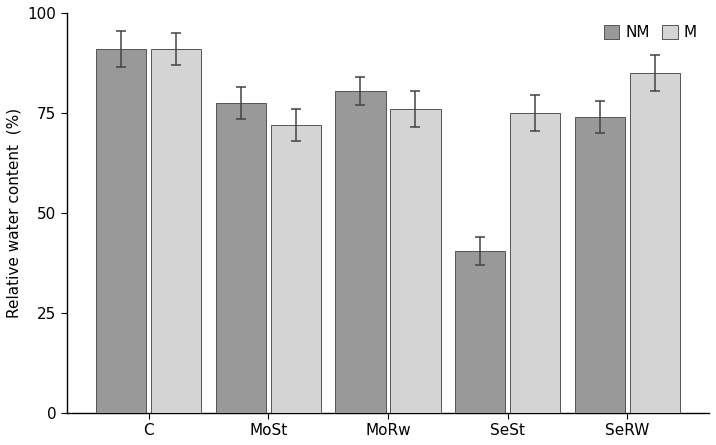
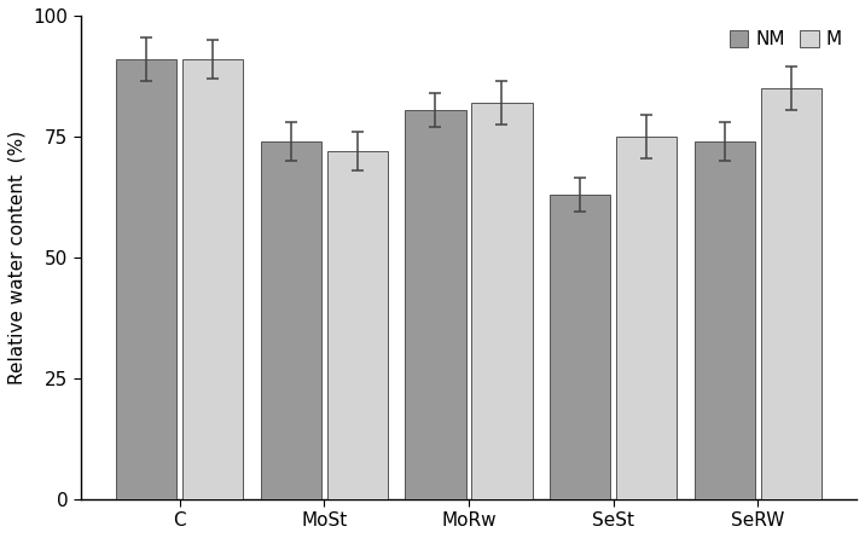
NM/MoSt: 77.5 -> 74.0
M/MoRw: 76 -> 82
NM/SeSt: 40.5 -> 63.0
